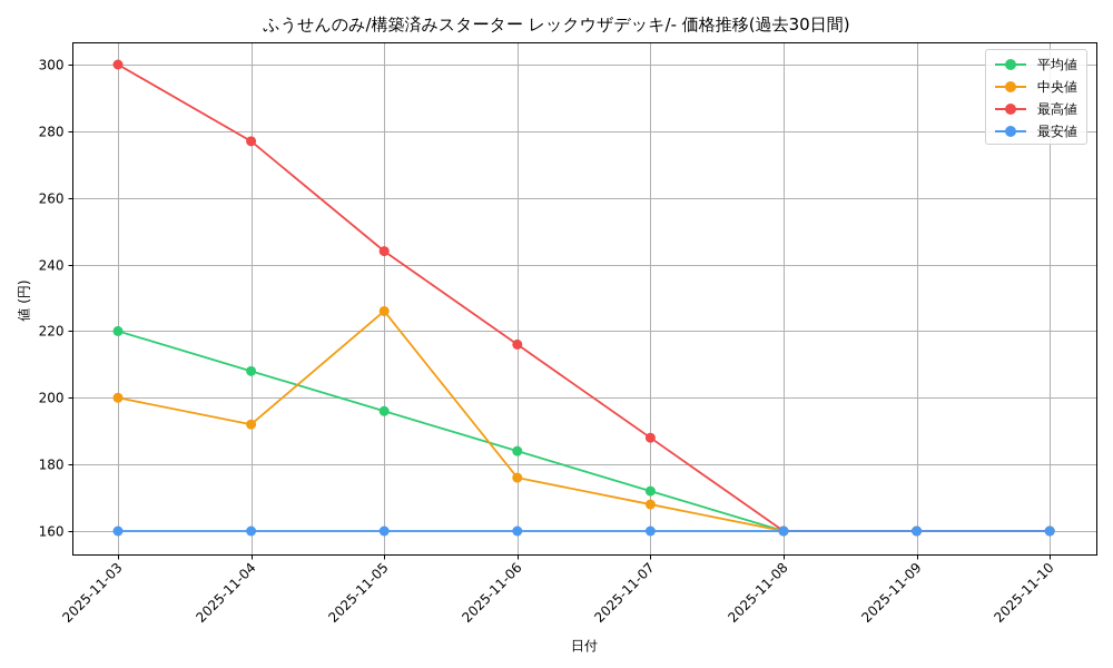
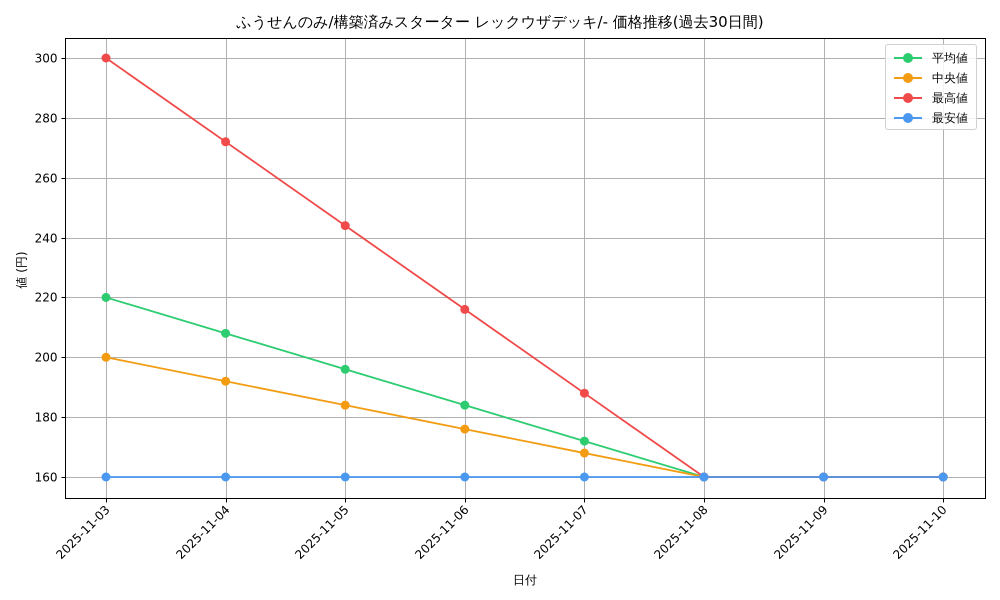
最高値/2025-11-04: 277 -> 272
中央値/2025-11-05: 226 -> 184
